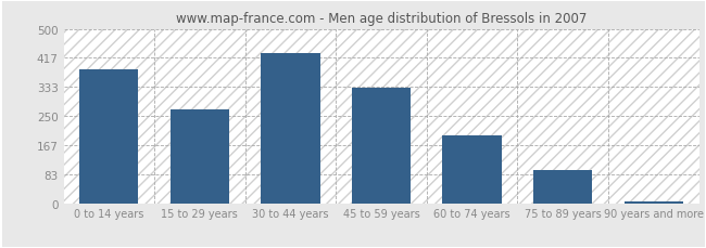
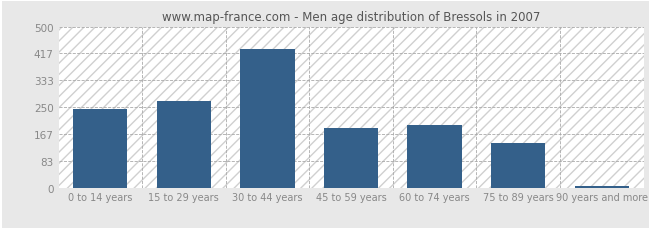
0 to 14 years: 385 -> 245
45 to 59 years: 330 -> 185
75 to 89 years: 95 -> 140
